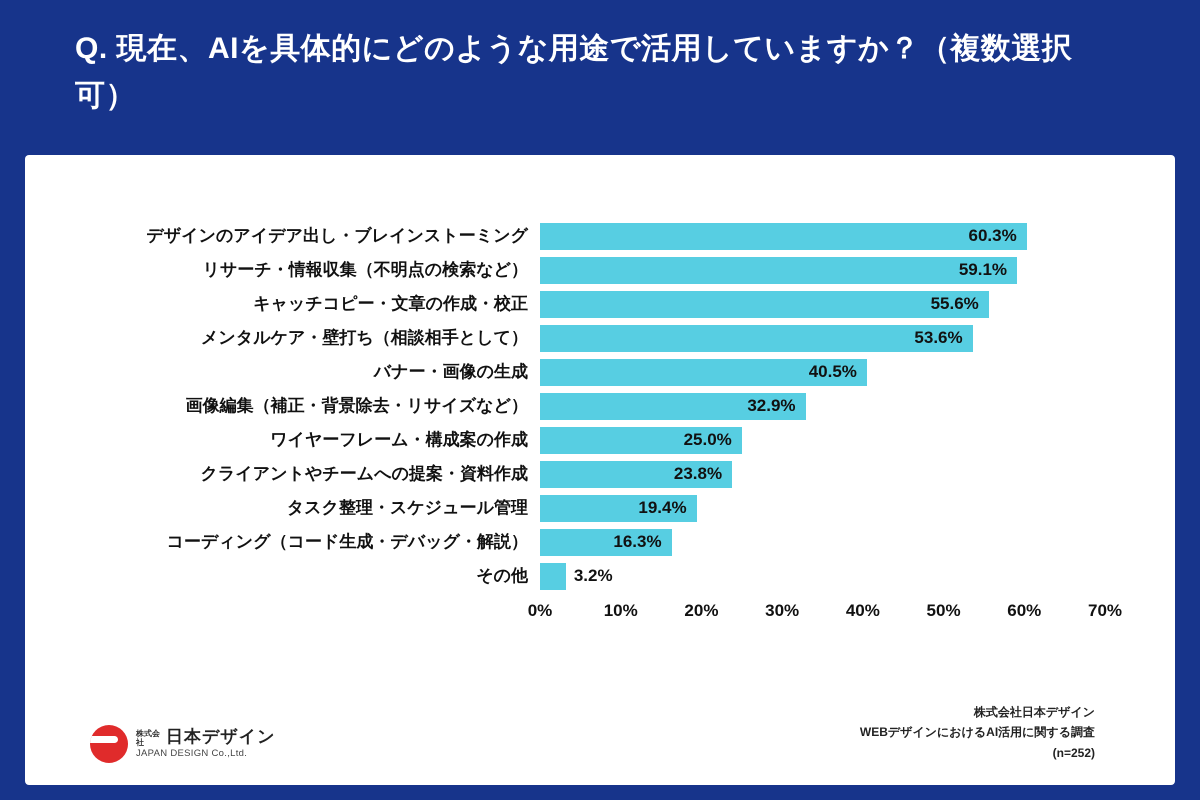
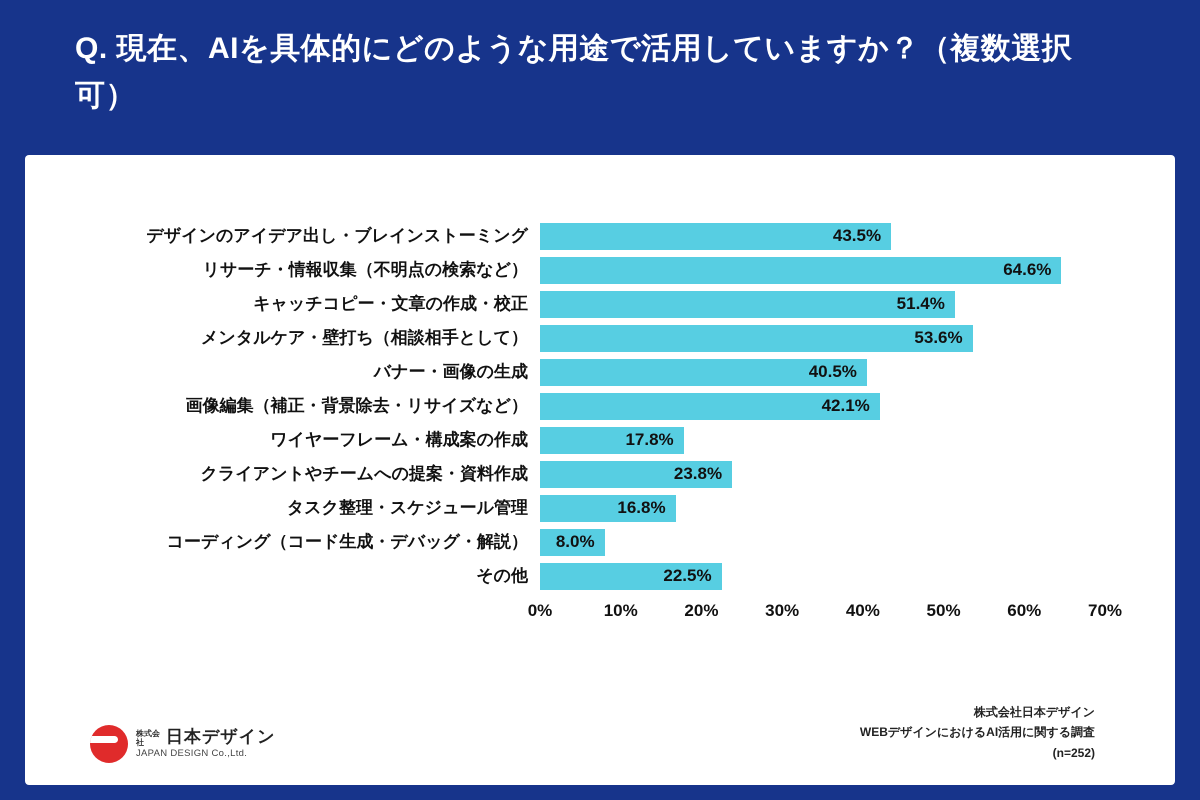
デザインのアイデア出し・ブレインストーミング: 60.3% -> 43.5%
リサーチ・情報収集（不明点の検索など）: 59.1% -> 64.6%
キャッチコピー・文章の作成・校正: 55.6% -> 51.4%
画像編集（補正・背景除去・リサイズなど）: 32.9% -> 42.1%
ワイヤーフレーム・構成案の作成: 25.0% -> 17.8%
タスク整理・スケジュール管理: 19.4% -> 16.8%
コーディング（コード生成・デバッグ・解説）: 16.3% -> 8.0%
その他: 3.2% -> 22.5%
